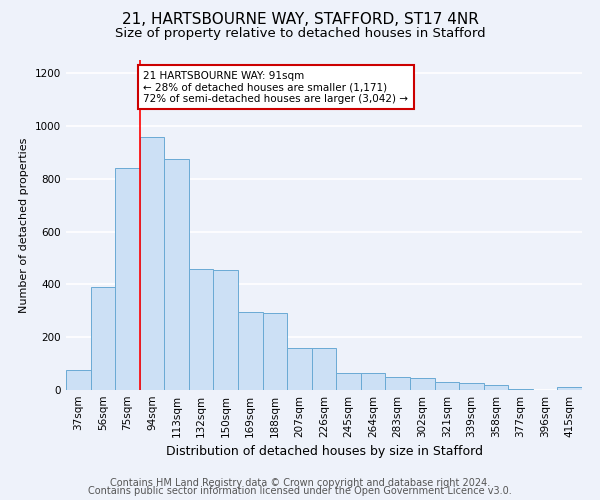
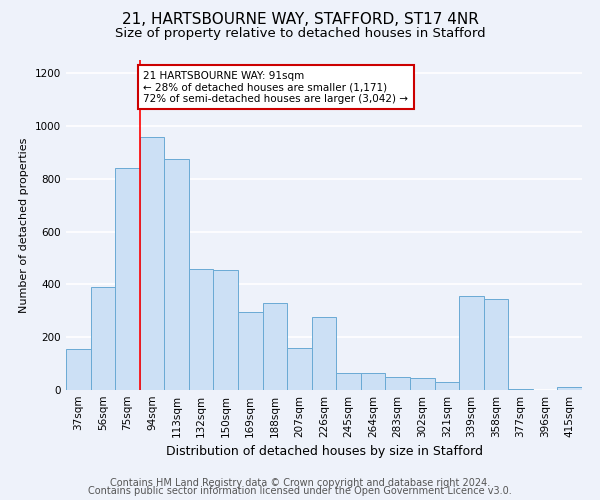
37sqm: 75 -> 155
188sqm: 290 -> 330
226sqm: 160 -> 275
339sqm: 25 -> 355
358sqm: 20 -> 345
